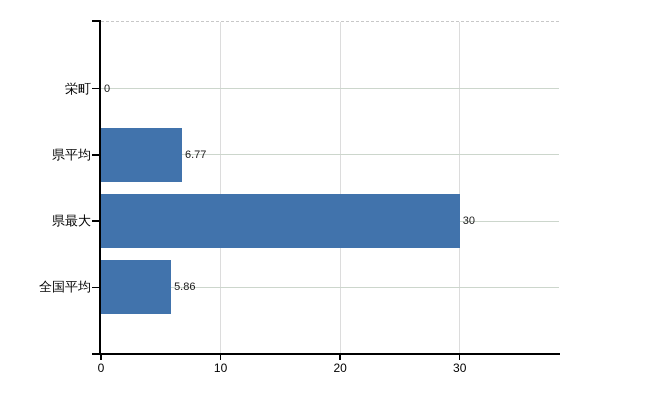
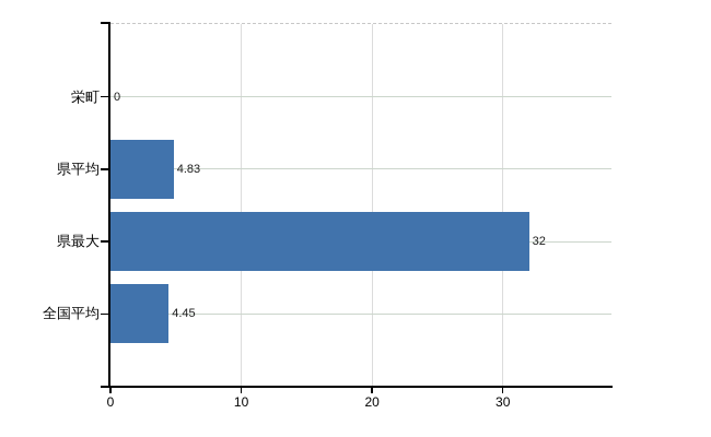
県平均: 6.77 -> 4.83
県最大: 30 -> 32
全国平均: 5.86 -> 4.45
